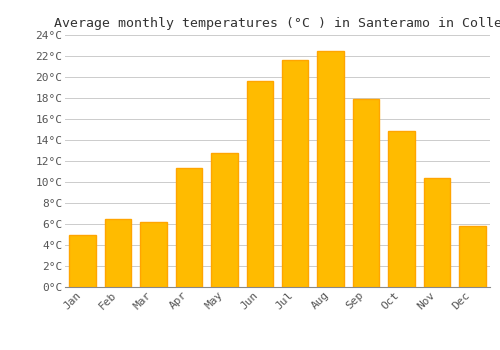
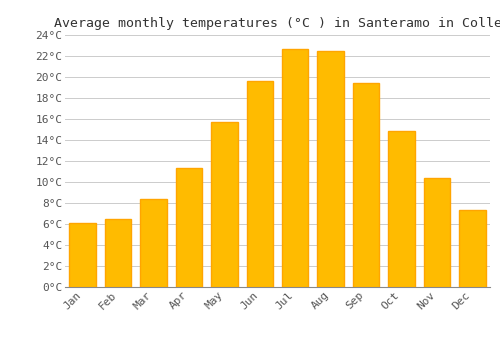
Jan: 5.0°C -> 6.1°C
Mar: 6.2°C -> 8.4°C
May: 12.8°C -> 15.7°C
Jul: 21.6°C -> 22.7°C
Sep: 17.9°C -> 19.4°C
Dec: 5.8°C -> 7.3°C
